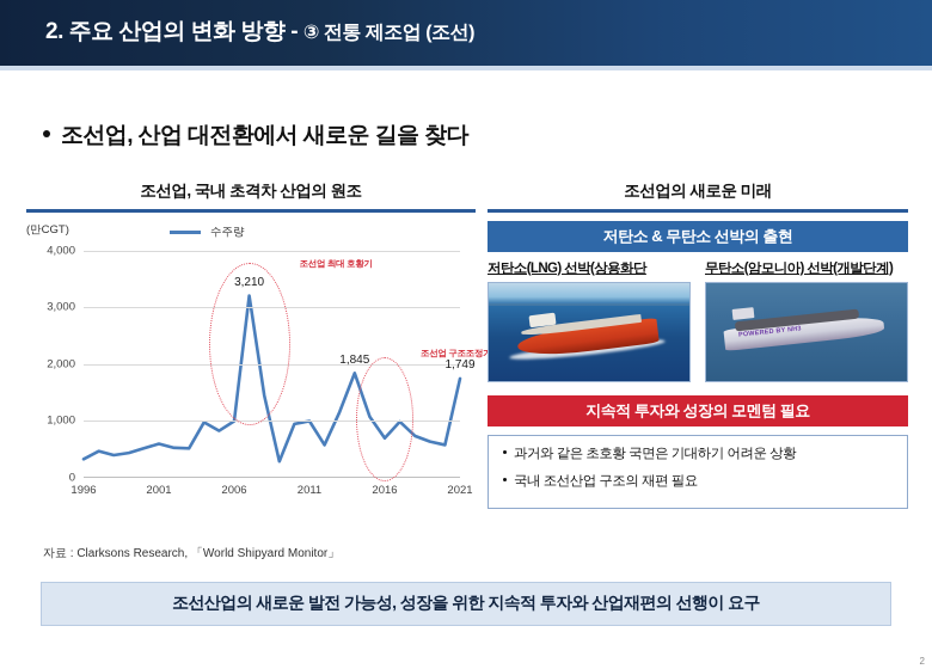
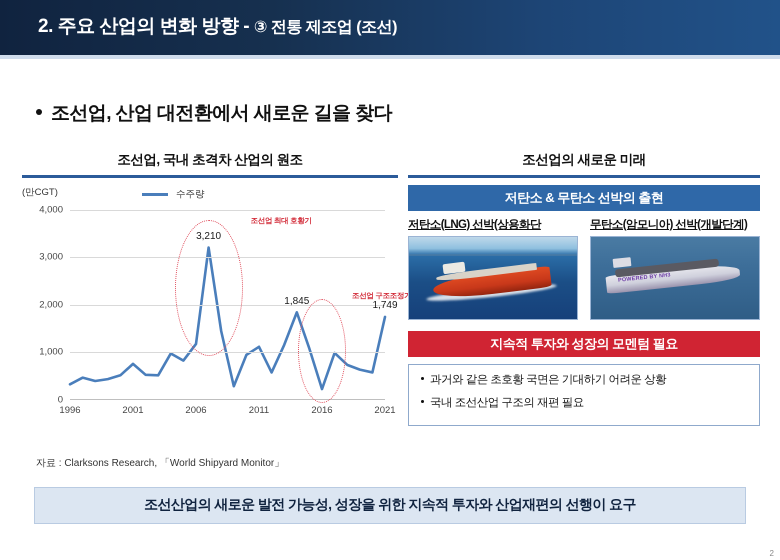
2001: 600 -> 800
2006: 1000 -> 1200
2011: 1000 -> 1100
2016: 700 -> 200
